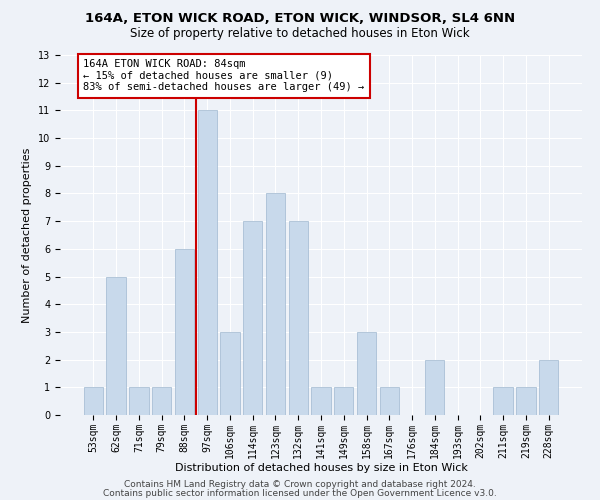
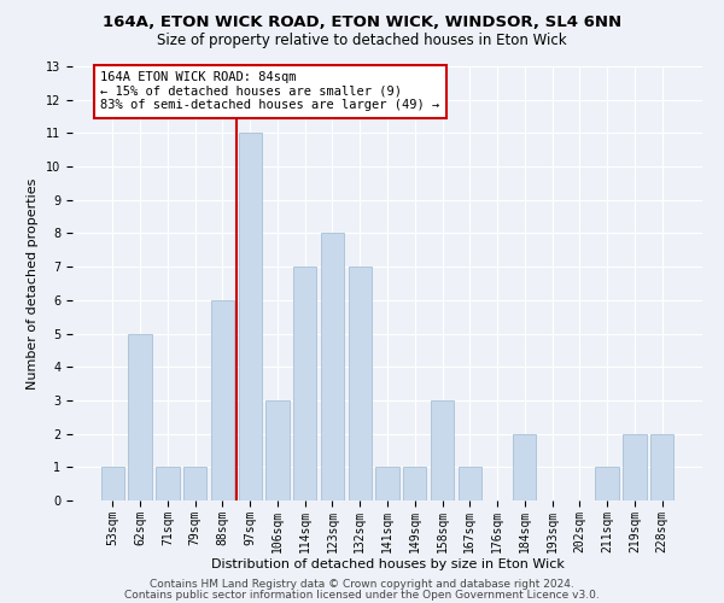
219sqm: 1 -> 2
